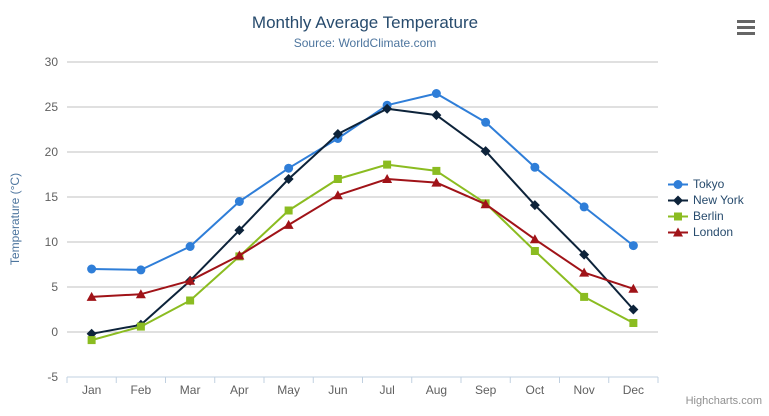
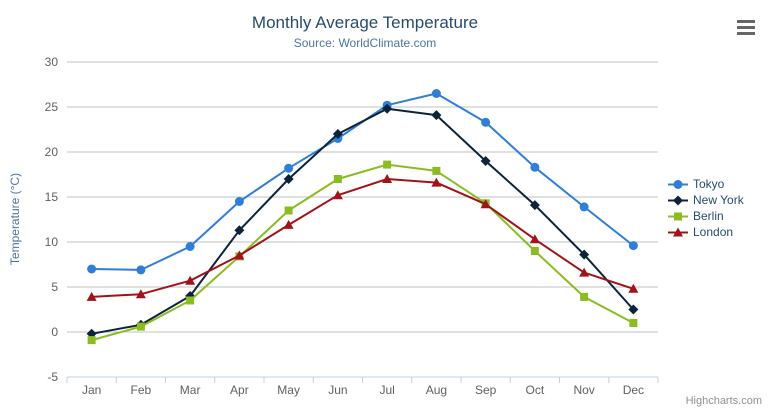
New York/Mar: 6 -> 4
New York/Sep: 20 -> 19
